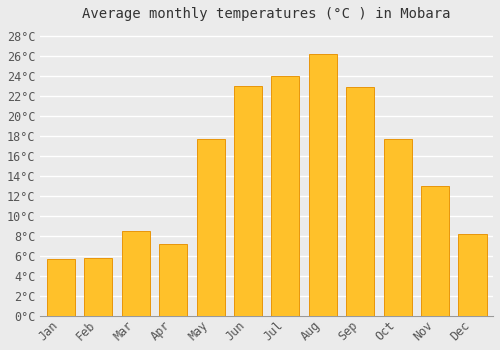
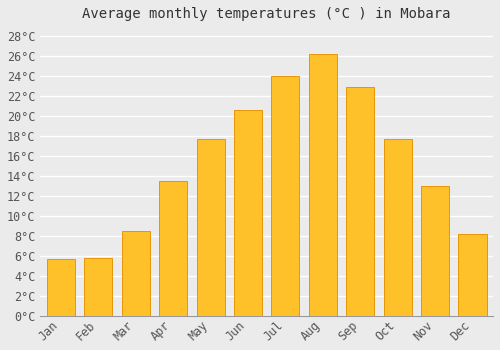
Apr: 7.2°C -> 13.5°C
Jun: 23.0°C -> 20.6°C
